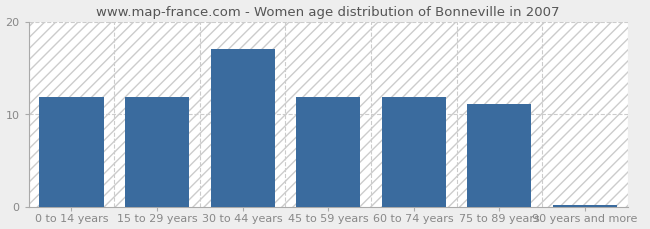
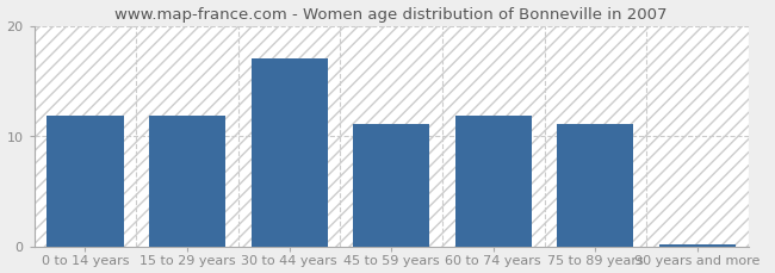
45 to 59 years: 11.8 -> 11.1
